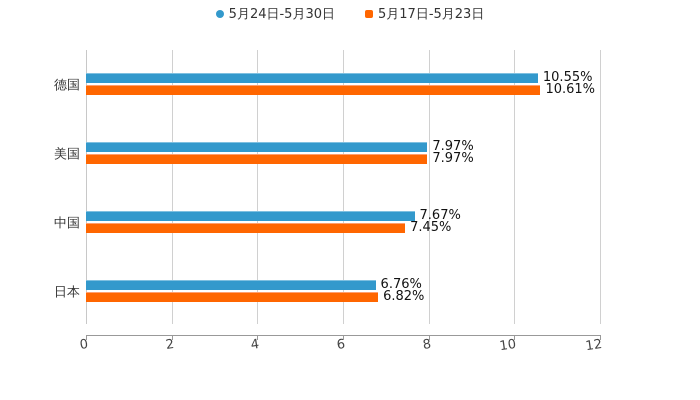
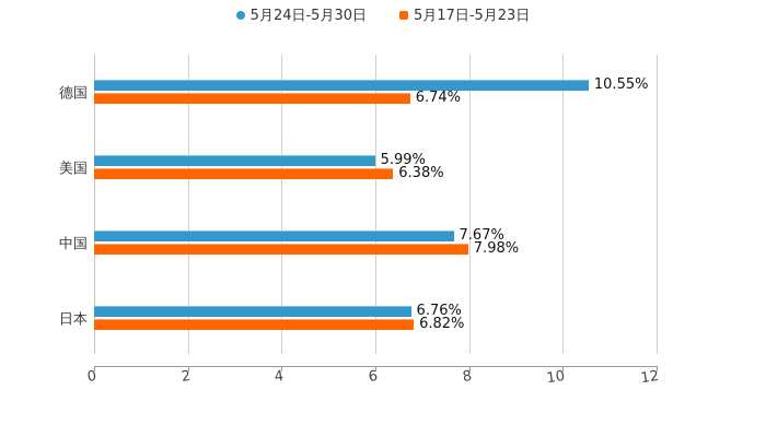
5月17日-5月23日/德国: 10.61% -> 6.74%
5月24日-5月30日/美国: 7.97% -> 5.99%
5月17日-5月23日/美国: 7.97% -> 6.38%
5月17日-5月23日/中国: 7.45% -> 7.98%
